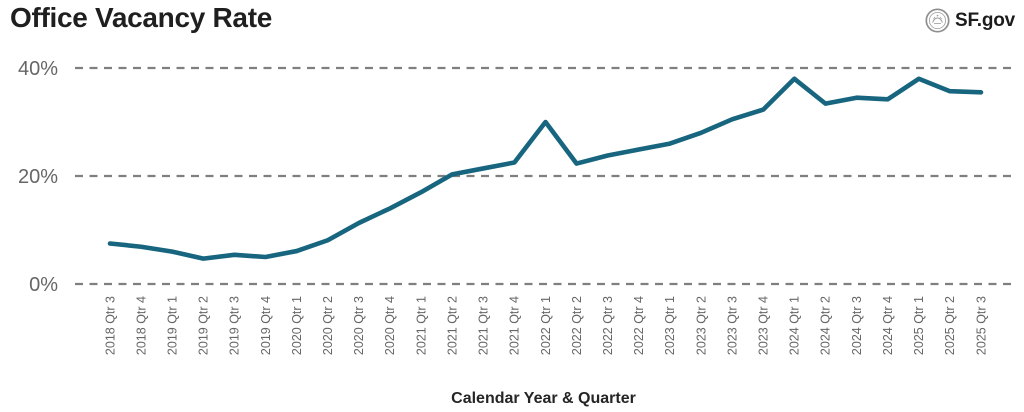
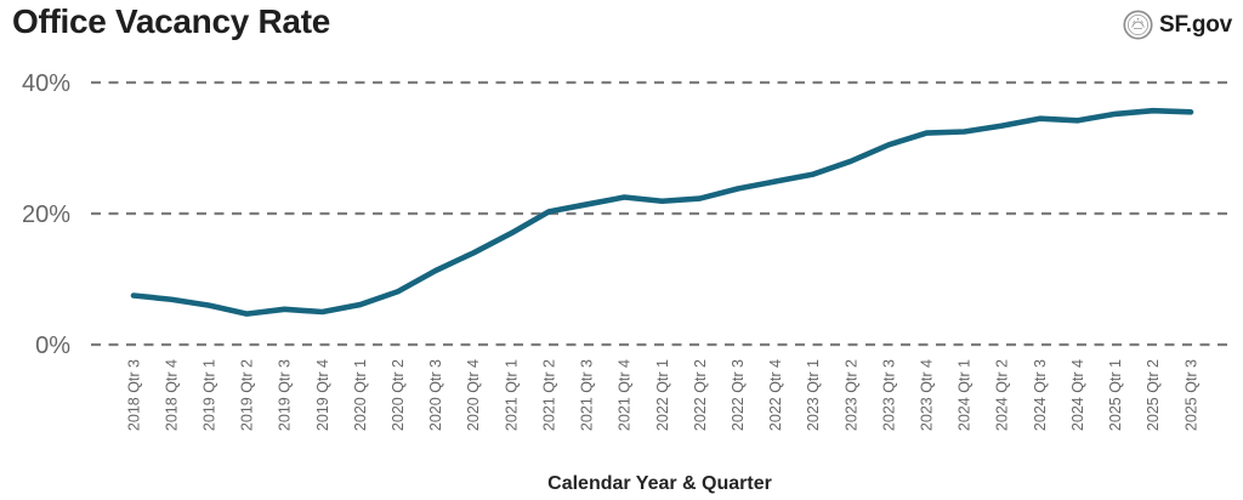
2022 Qtr 1: 30% -> 22%
2024 Qtr 1: 38% -> 32%
2025 Qtr 1: 38% -> 35%
